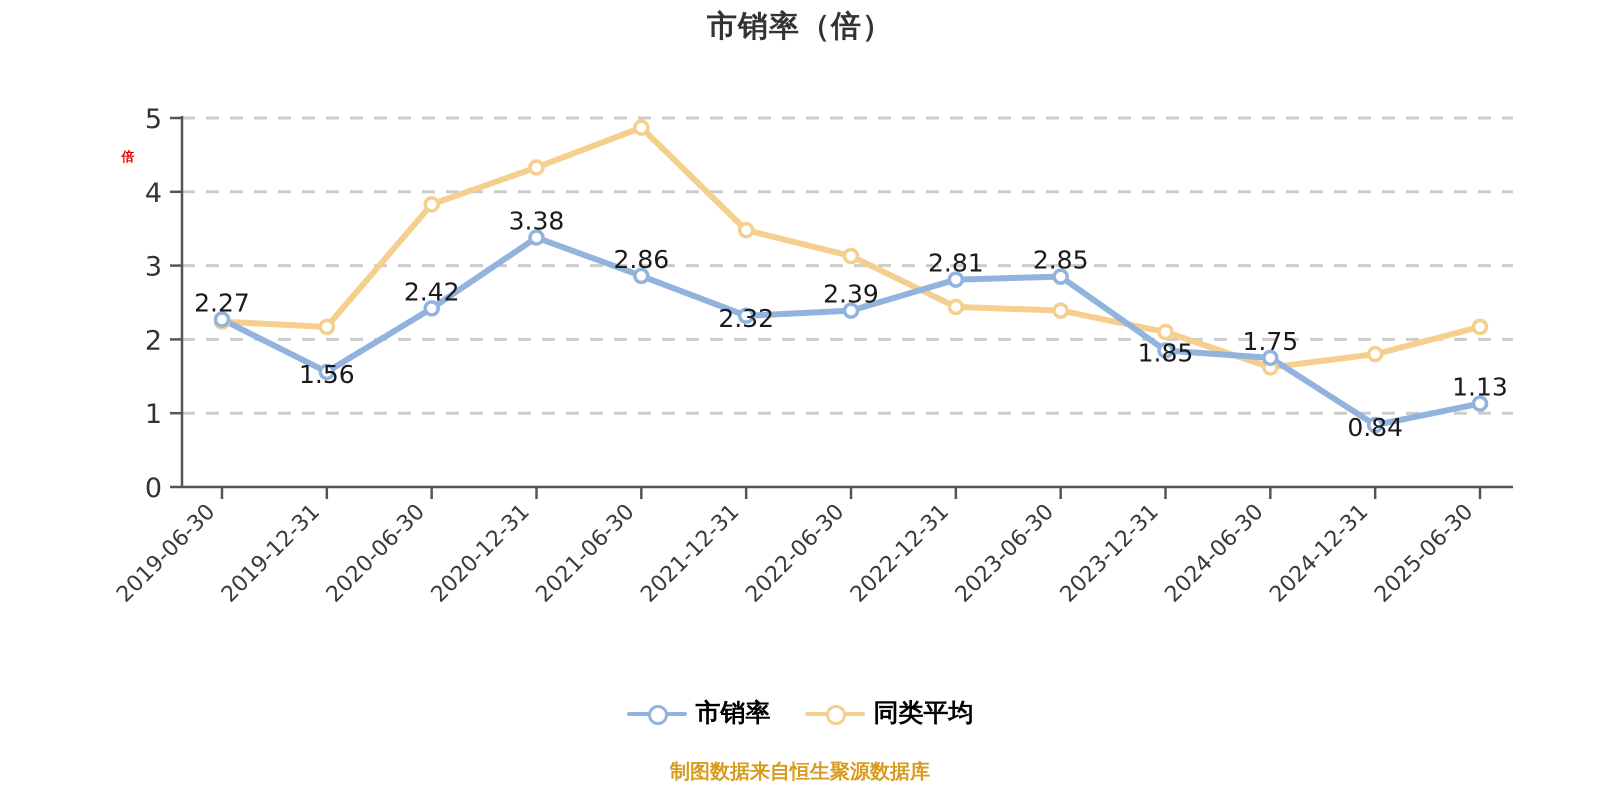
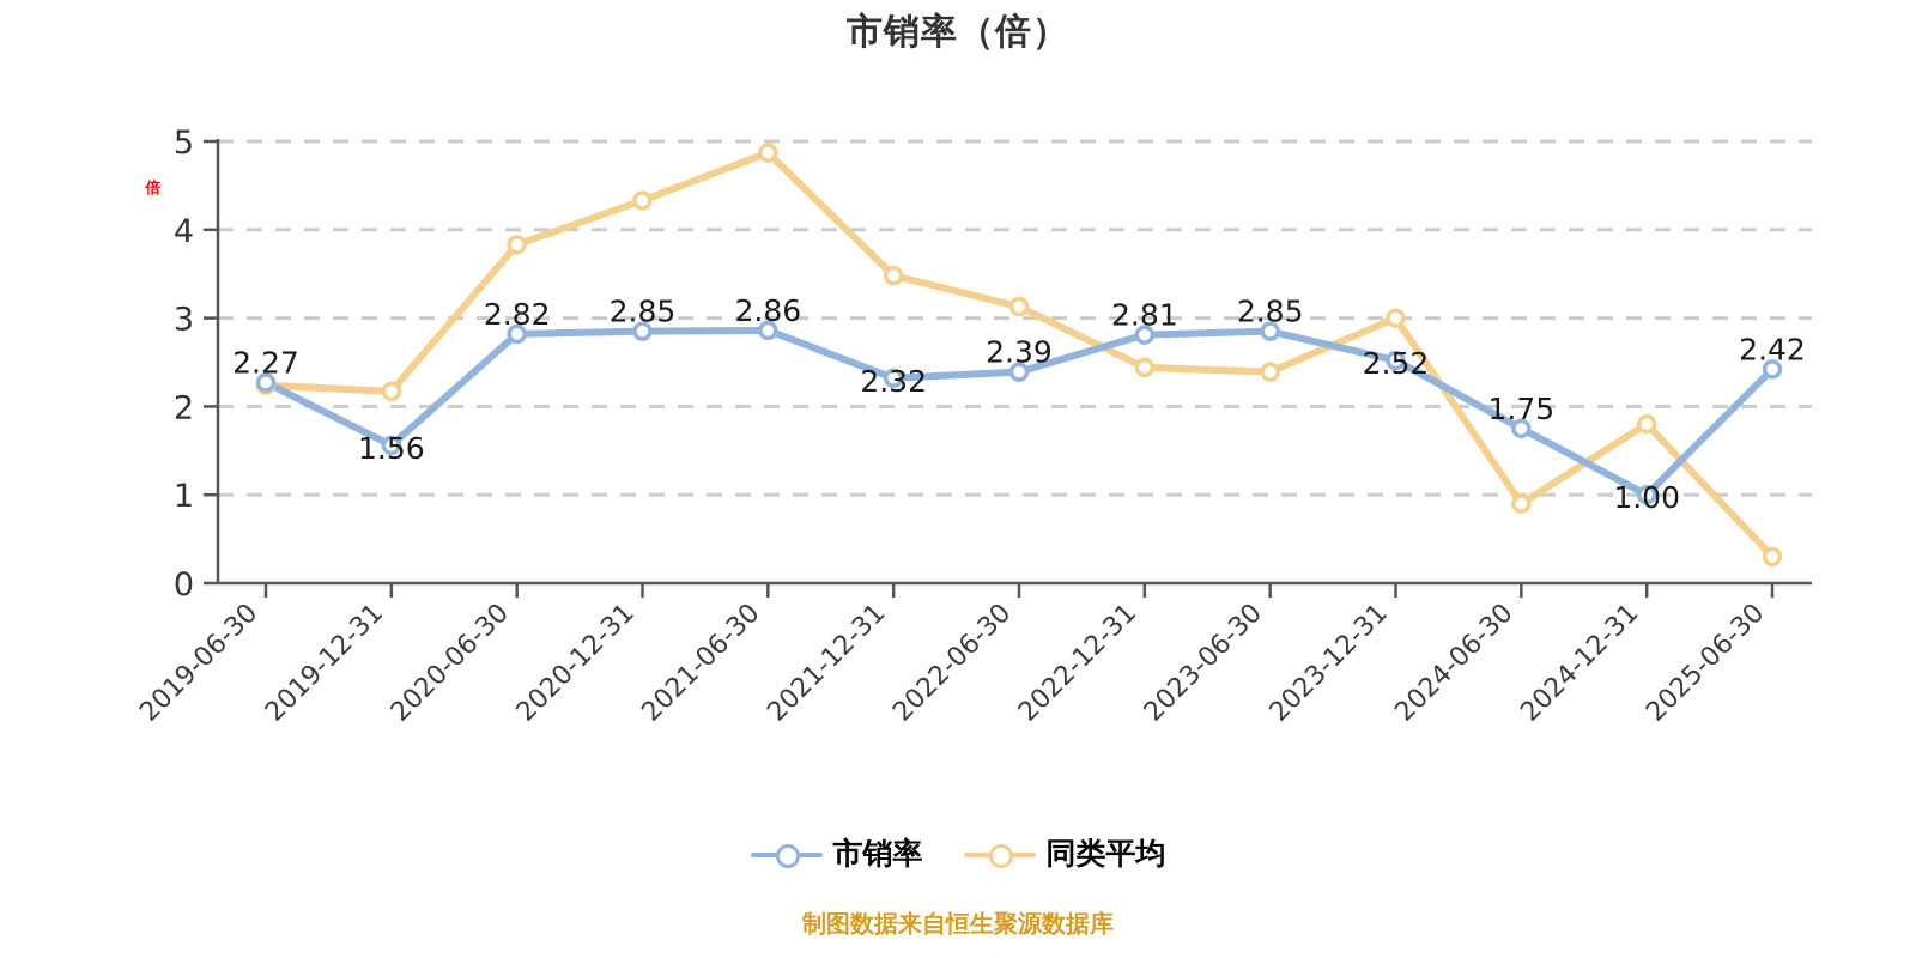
市销率/2020-06-30: 2.42 -> 2.82
市销率/2020-12-31: 3.38 -> 2.85
市销率/2023-12-31: 1.85 -> 2.52
同类平均/2023-12-31: 2.1 -> 3.0
同类平均/2024-06-30: 1.6 -> 0.9
市销率/2024-12-31: 0.84 -> 1.00
市销率/2025-06-30: 1.13 -> 2.42
同类平均/2025-06-30: 2.2 -> 0.3
